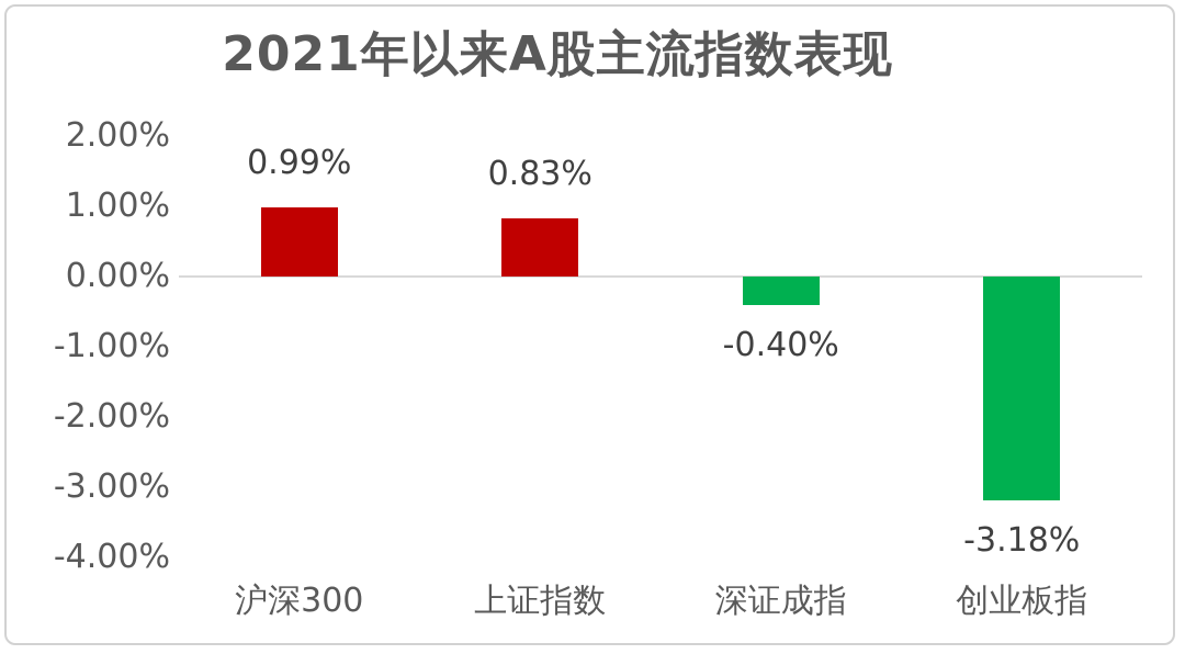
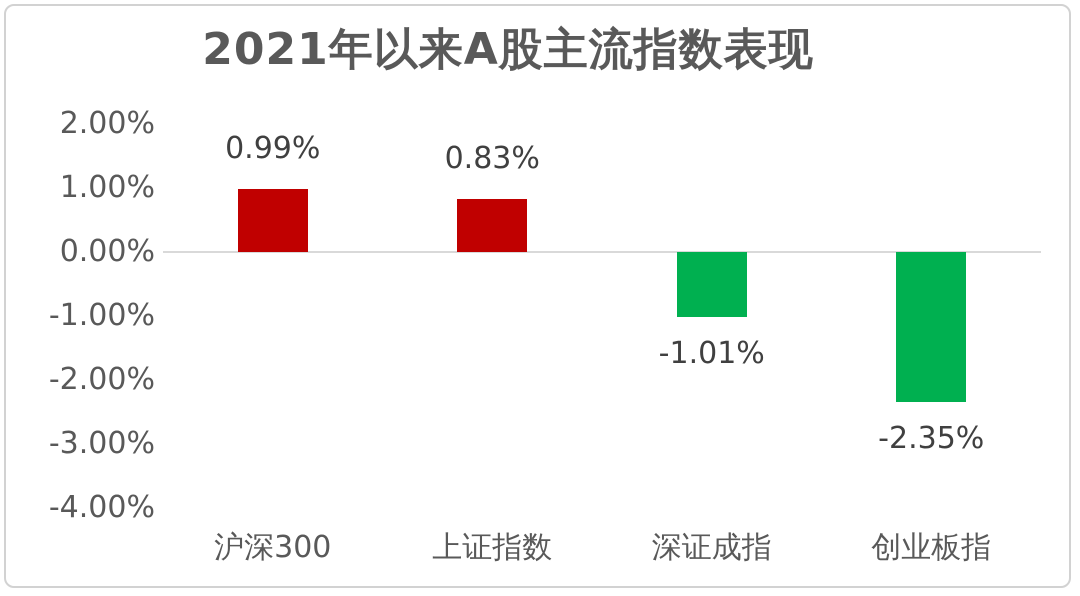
深证成指: -0.40% -> -1.01%
创业板指: -3.18% -> -2.35%
